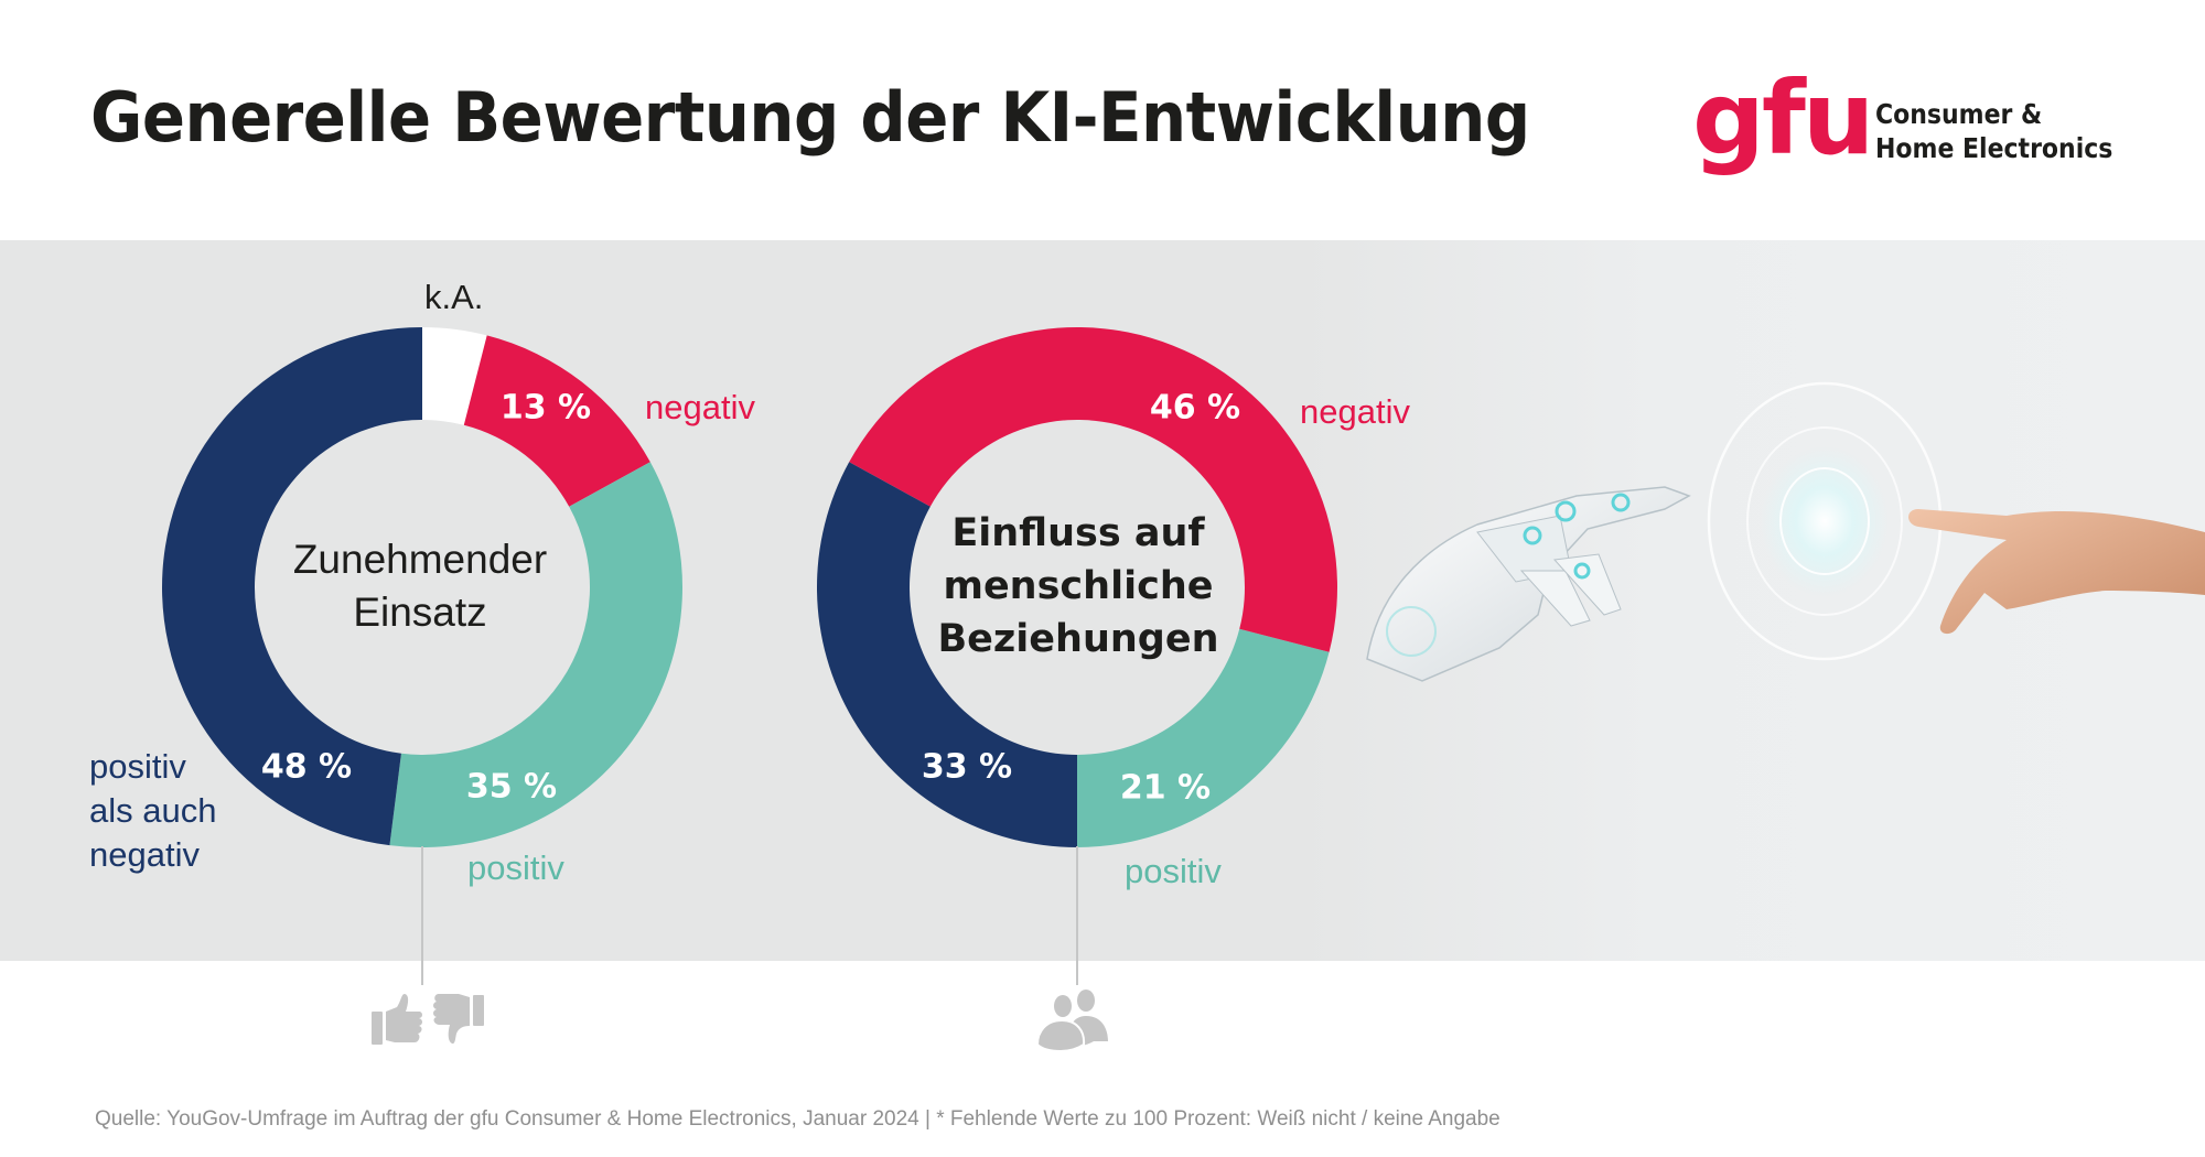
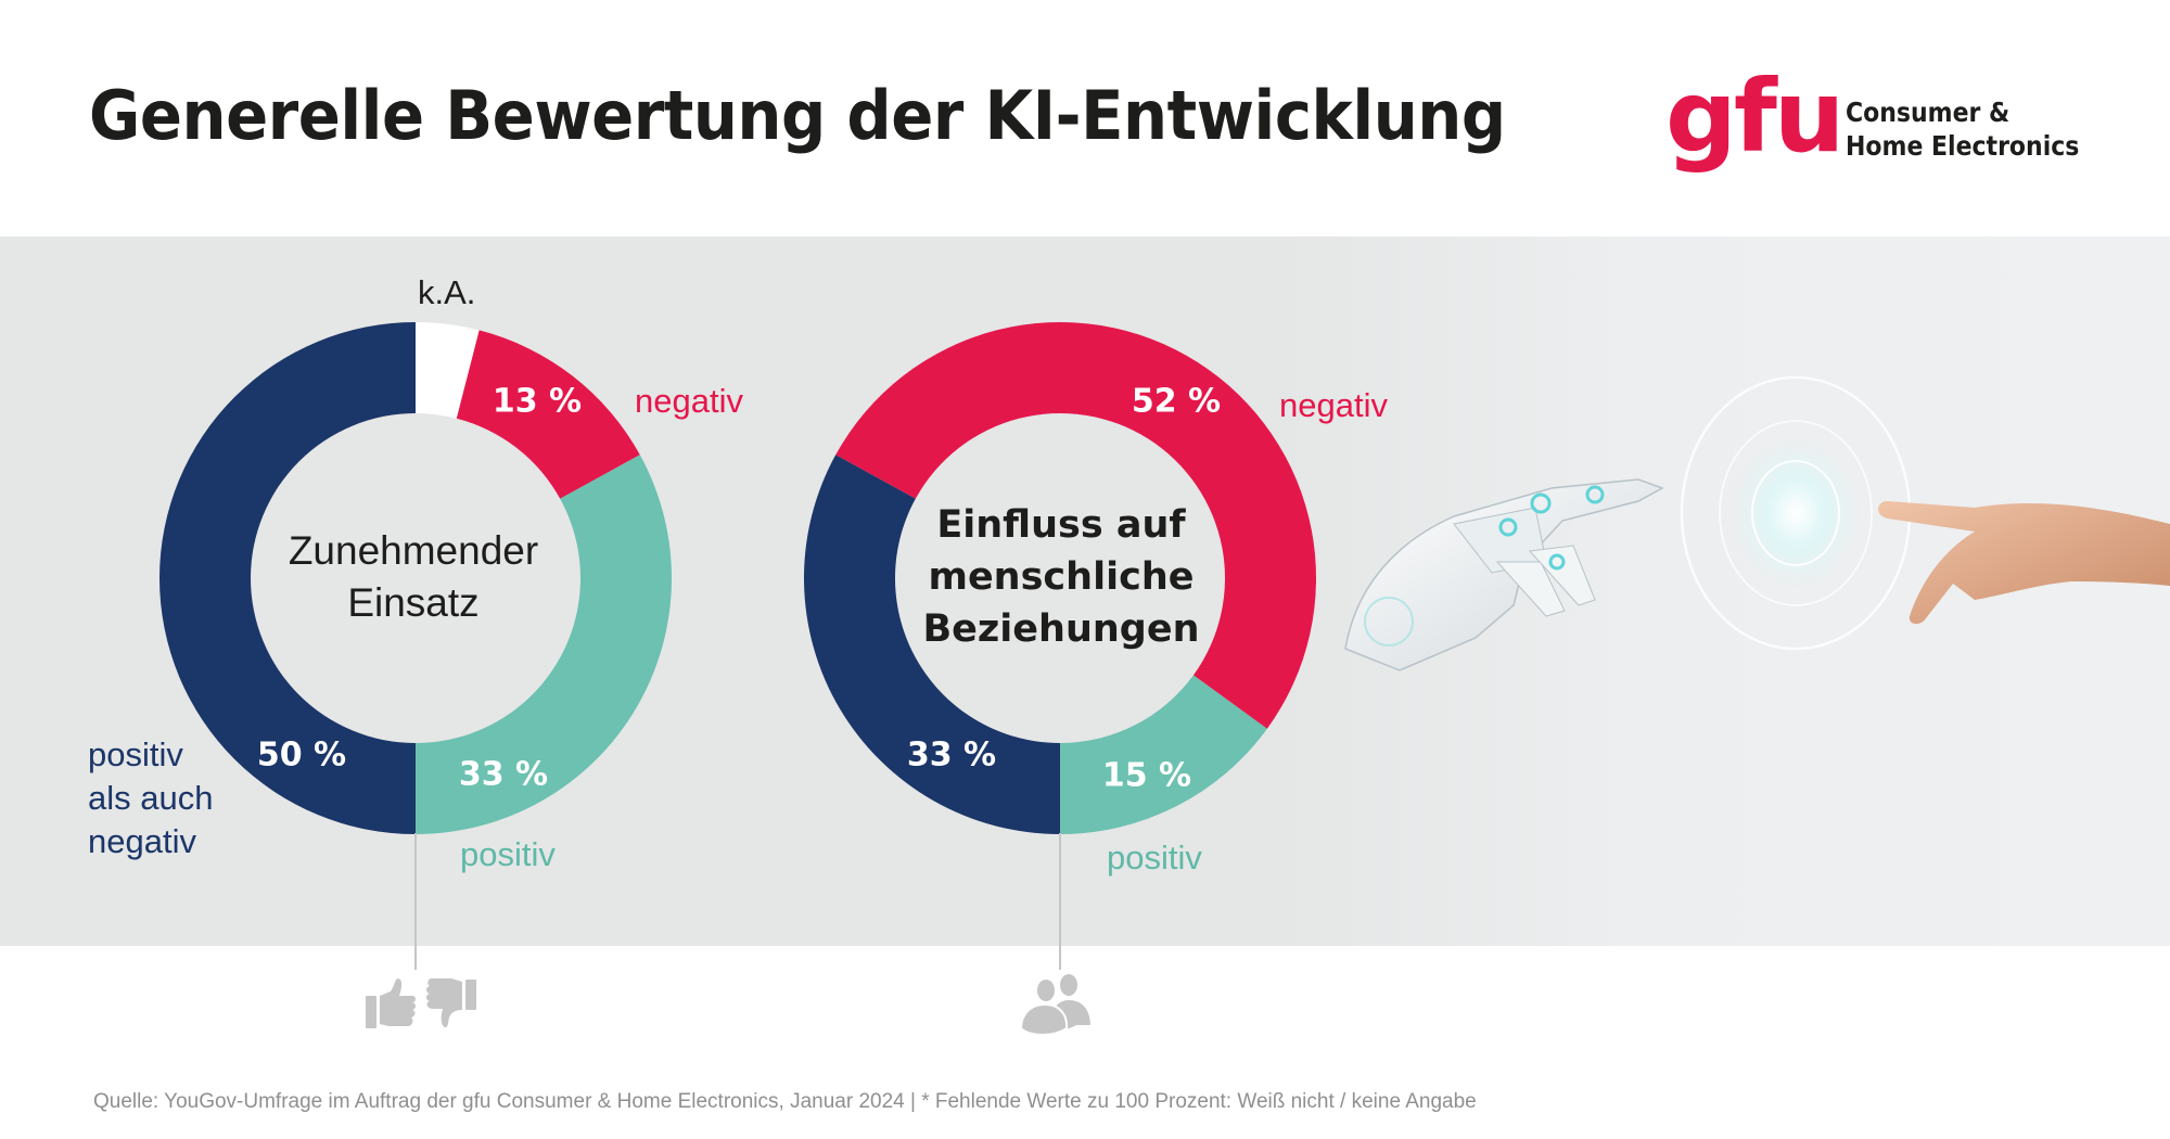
Zunehmender Einsatz/positiv: 35 -> 33
Zunehmender Einsatz/positiv als auch negativ: 48 -> 50
Einfluss auf menschliche Beziehungen/positiv: 21 -> 15
Einfluss auf menschliche Beziehungen/negativ: 46 -> 52
